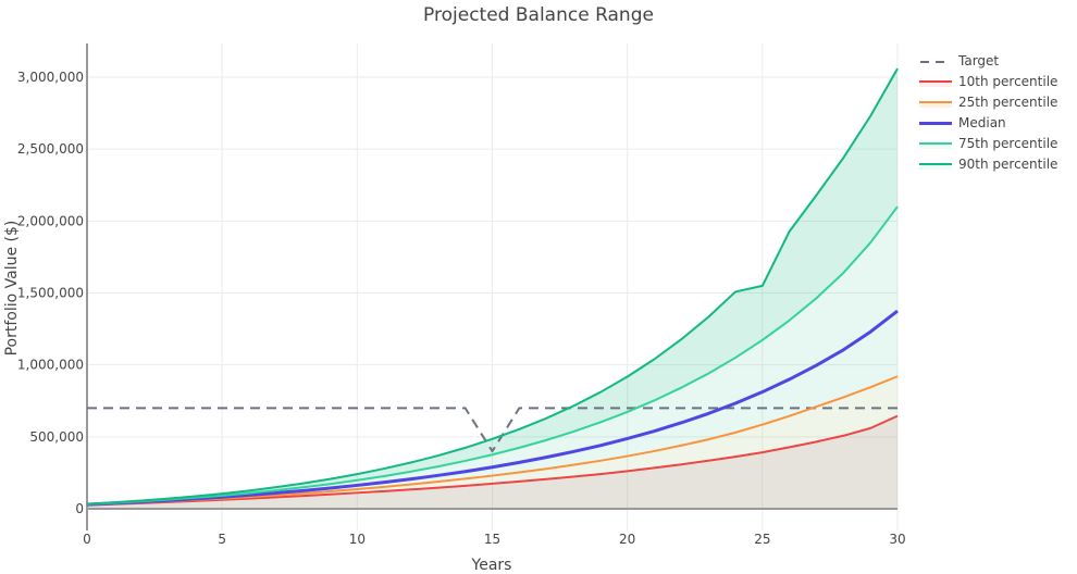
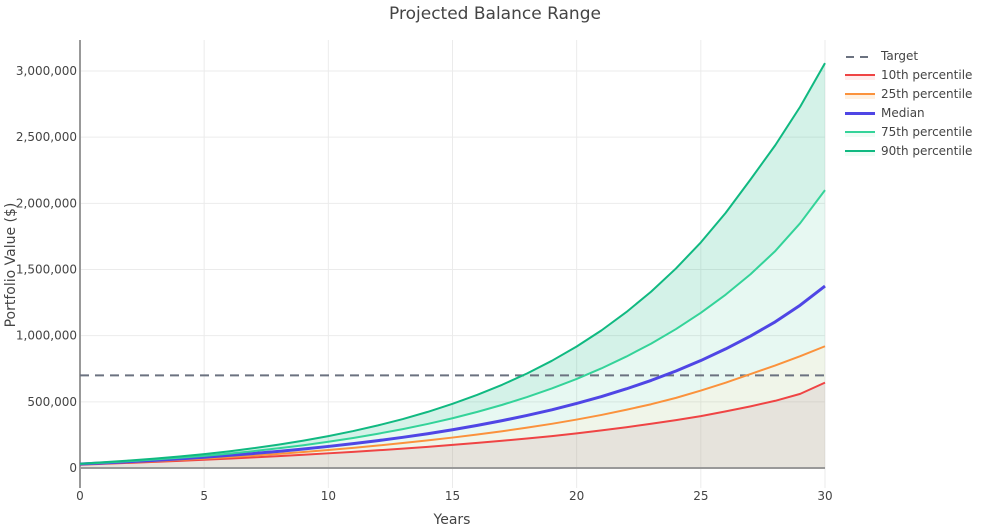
Target/15: 400000 -> 700000
90th percentile/25: 1550000 -> 1700000
